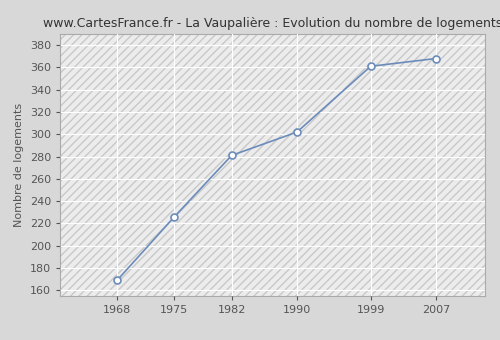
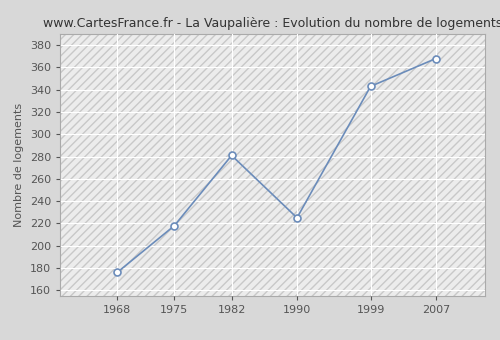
1968: 169 -> 176
1975: 226 -> 218
1990: 302 -> 225
1999: 361 -> 343
